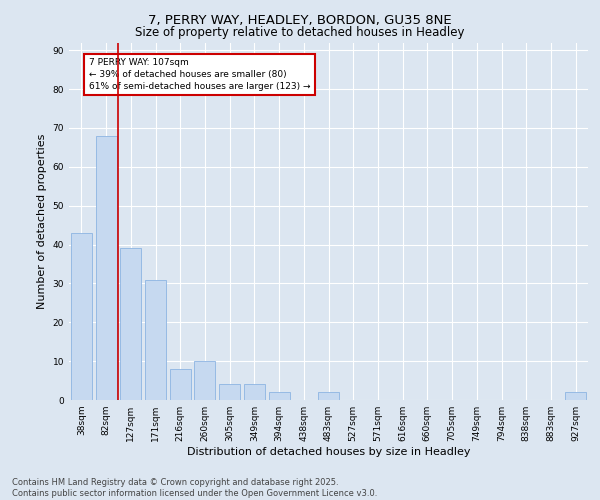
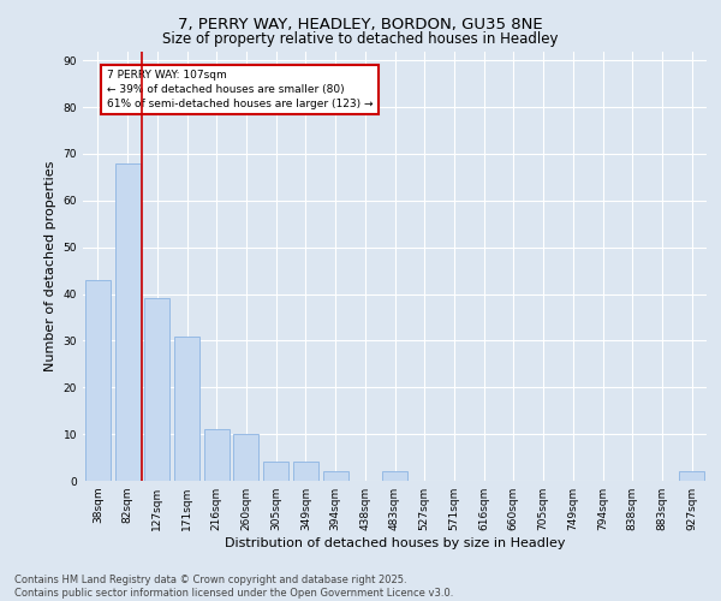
216sqm: 8 -> 11
